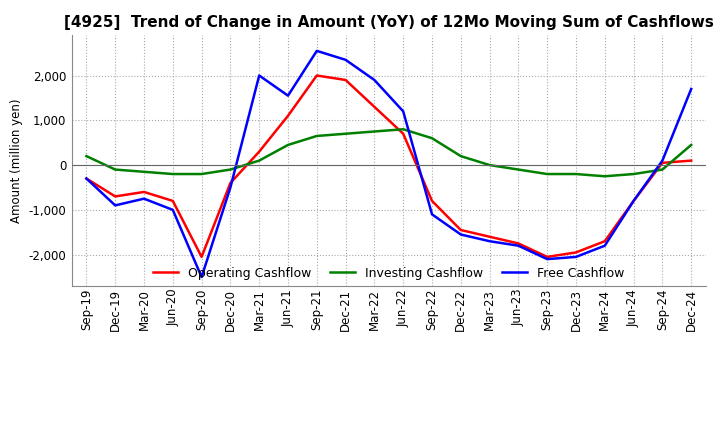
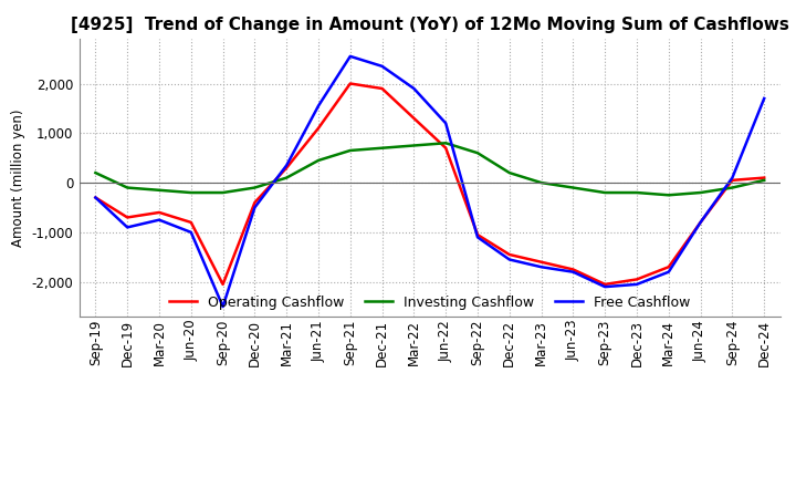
Free Cashflow/Mar-21: 2,000 -> 350
Operating Cashflow/Sep-22: -800 -> -1,050
Investing Cashflow/Dec-24: 450 -> 50
